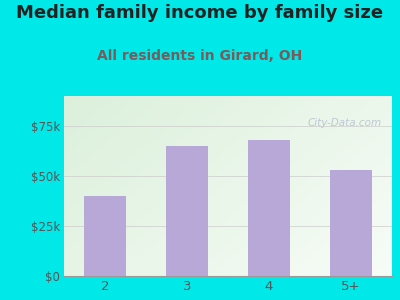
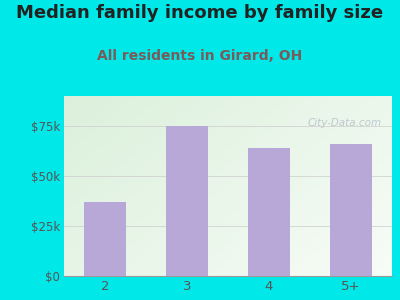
2: $40k -> $37k
3: $65k -> $75k
4: $68k -> $64k
5+: $53k -> $66k
